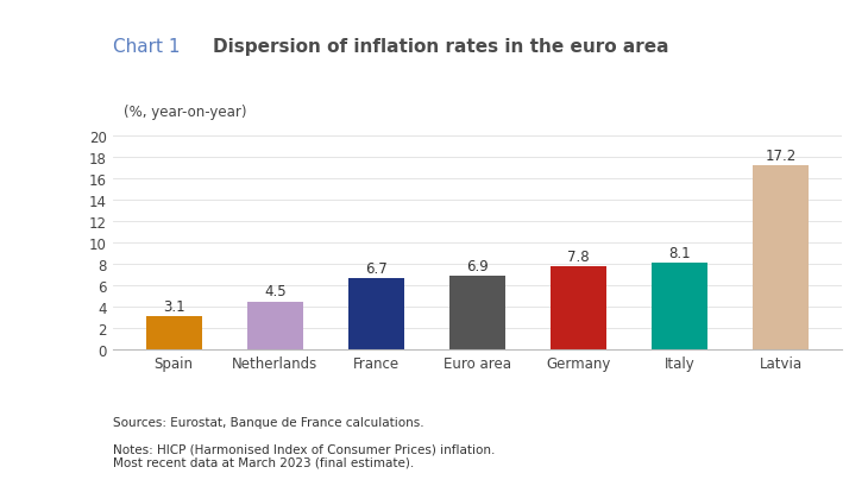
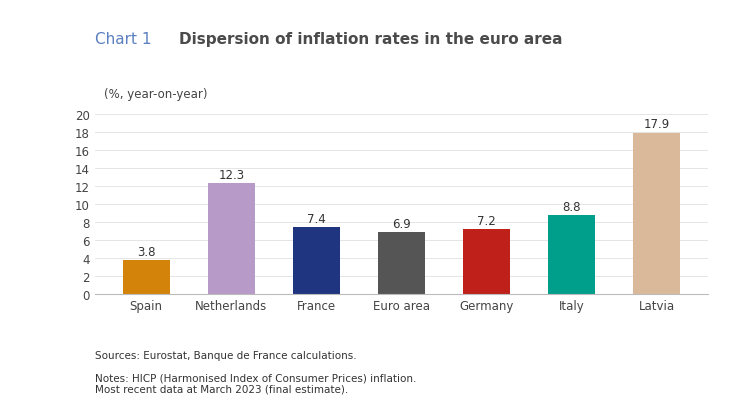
Spain: 3.1 -> 3.8
Netherlands: 4.5 -> 12.3
France: 6.7 -> 7.4
Germany: 7.8 -> 7.2
Italy: 8.1 -> 8.8
Latvia: 17.2 -> 17.9
